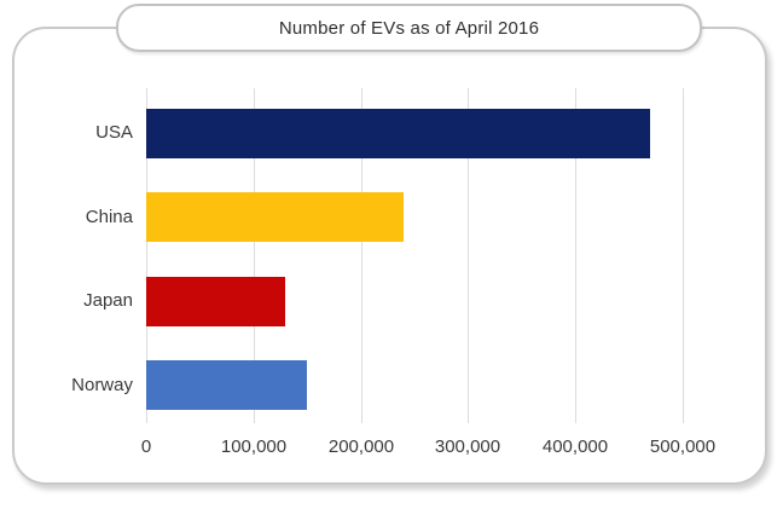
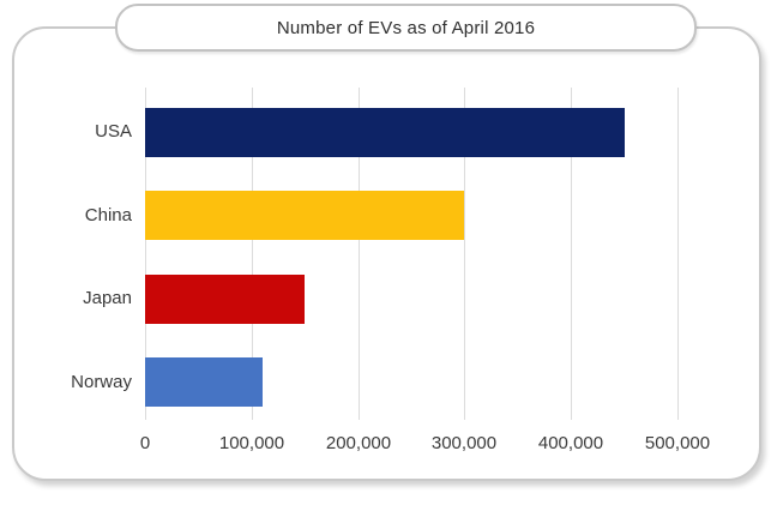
USA: 470000 -> 450000
China: 240000 -> 300000
Japan: 130000 -> 150000
Norway: 150000 -> 110000
